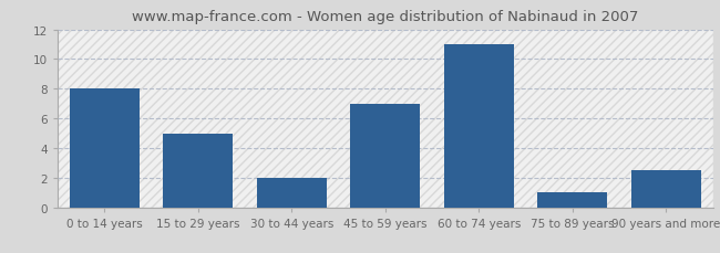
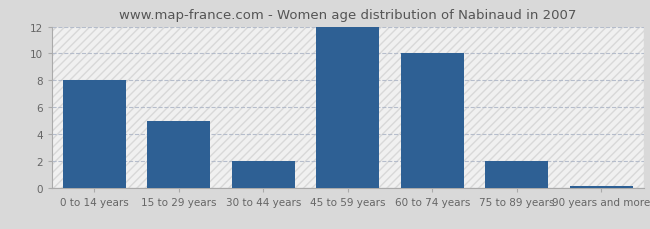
45 to 59 years: 7.0 -> 12.0
60 to 74 years: 11.0 -> 10.0
75 to 89 years: 1.0 -> 2.0
90 years and more: 2.5 -> 0.1
